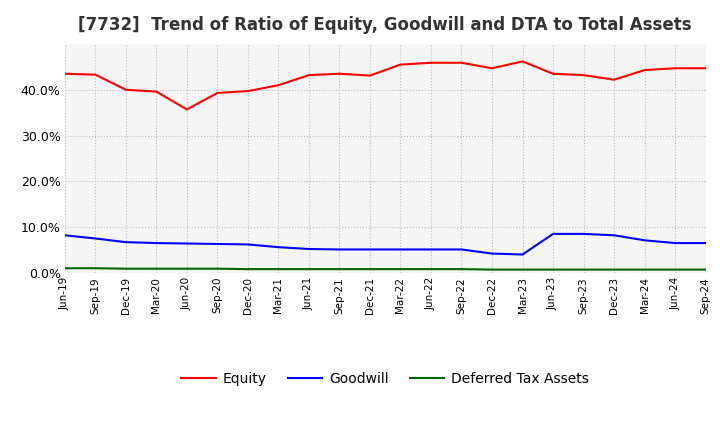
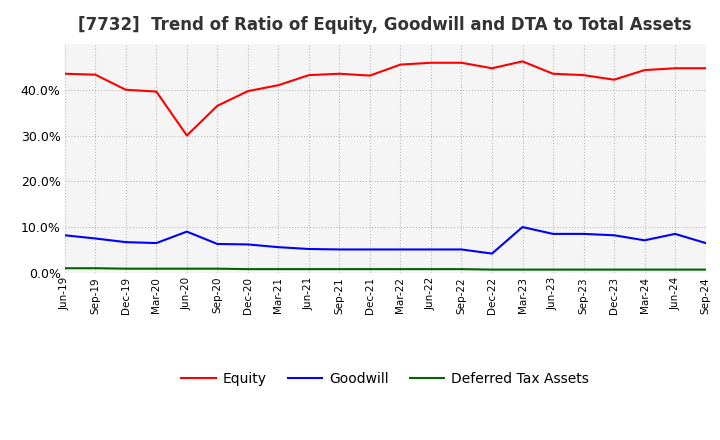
Equity/Jun-20: 35.7% -> 30.0%
Goodwill/Jun-20: 6.4% -> 9.0%
Equity/Sep-20: 39.3% -> 36.5%
Goodwill/Mar-23: 4.0% -> 10.0%
Goodwill/Jun-24: 6.5% -> 8.5%
